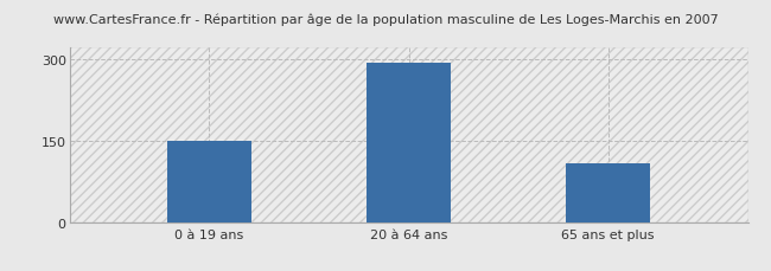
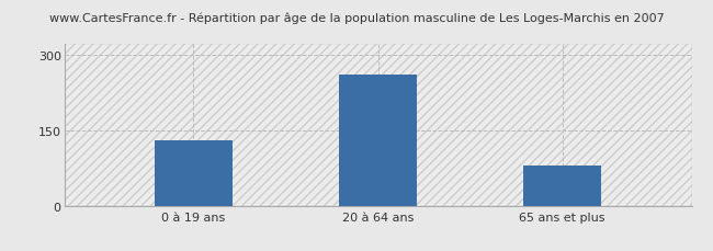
0 à 19 ans: 150 -> 130
20 à 64 ans: 293 -> 260
65 ans et plus: 108 -> 80
